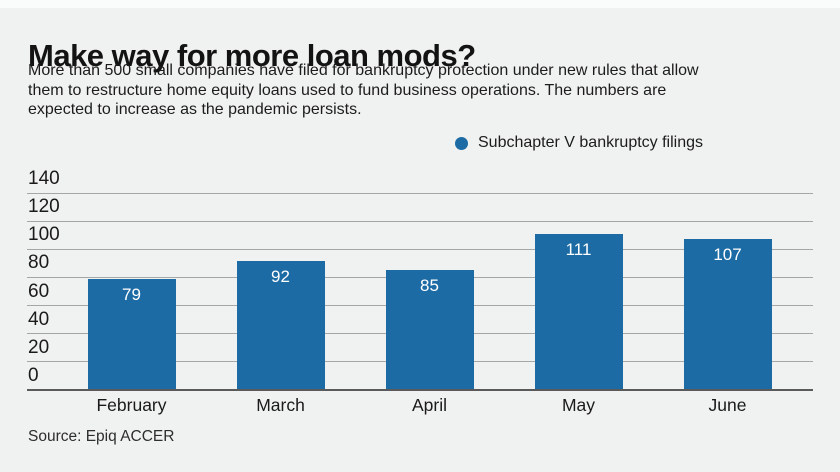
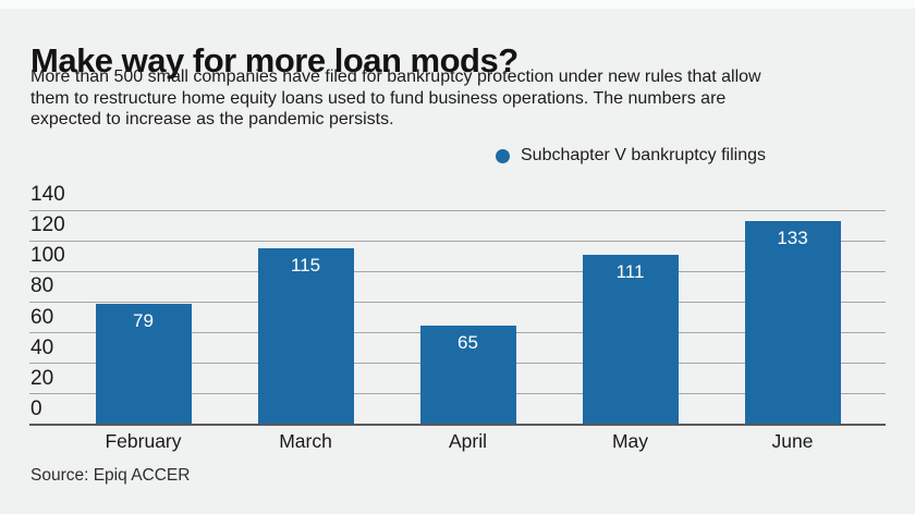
March: 92 -> 115
April: 85 -> 65
June: 107 -> 133
